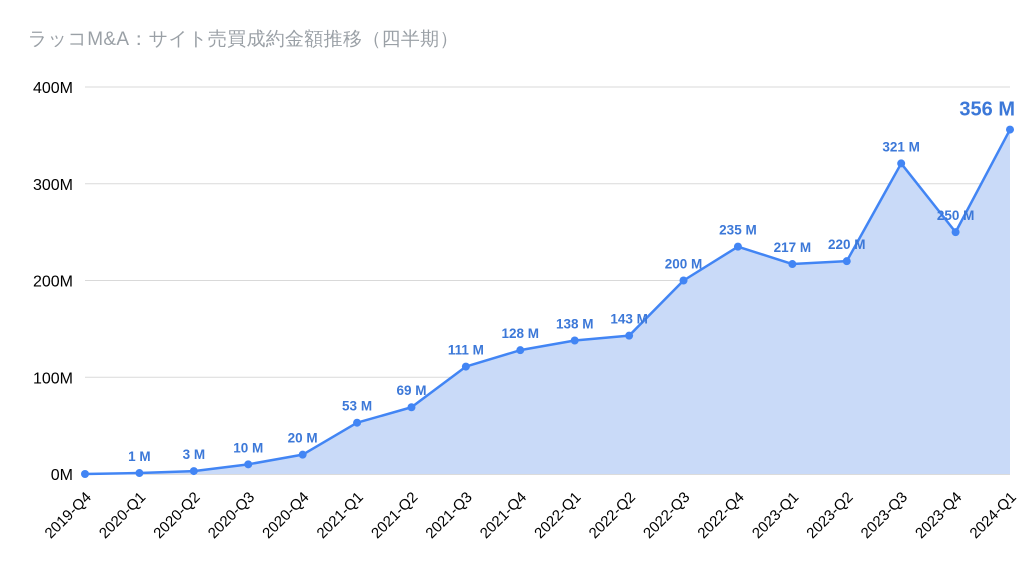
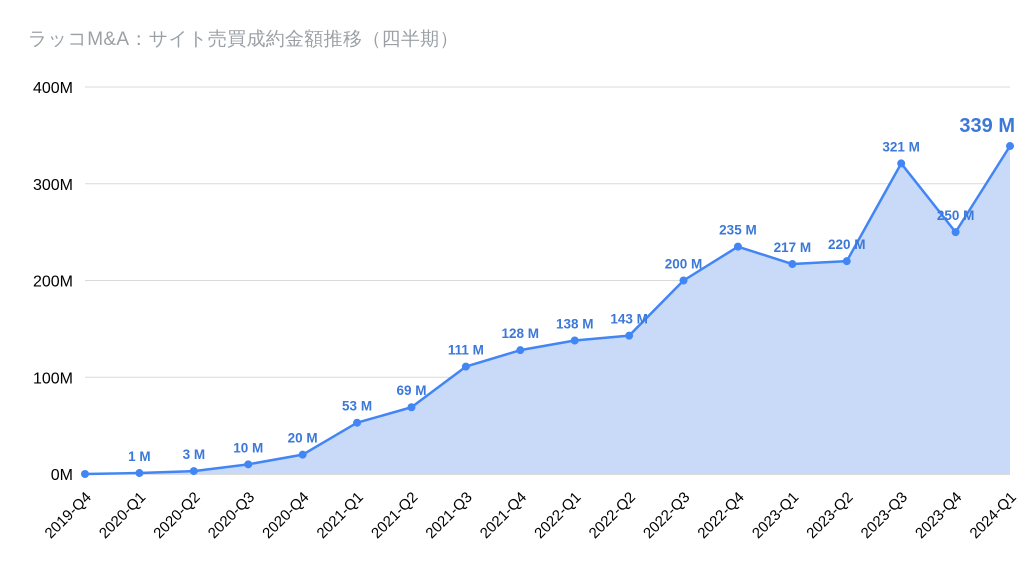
2024-Q1: 356 -> 339
